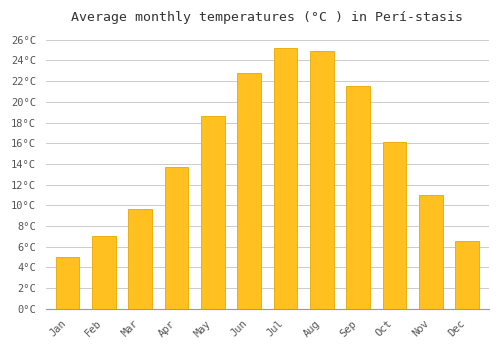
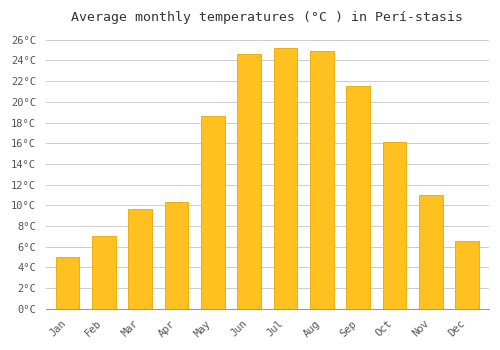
Apr: 13.7°C -> 10.3°C
Jun: 22.8°C -> 24.6°C
